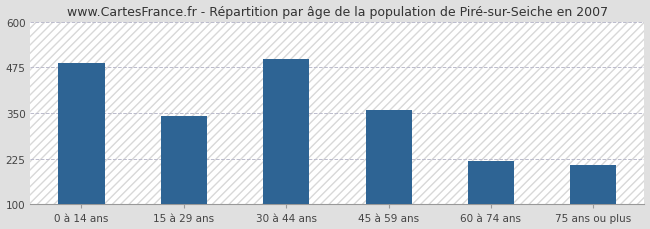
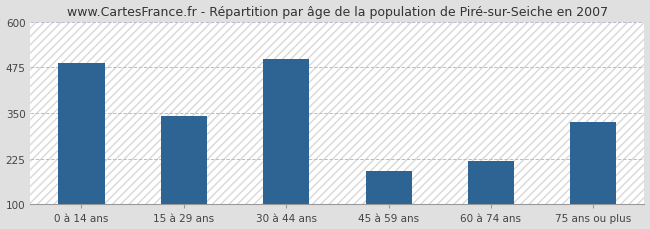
45 à 59 ans: 358 -> 190
75 ans ou plus: 208 -> 325
